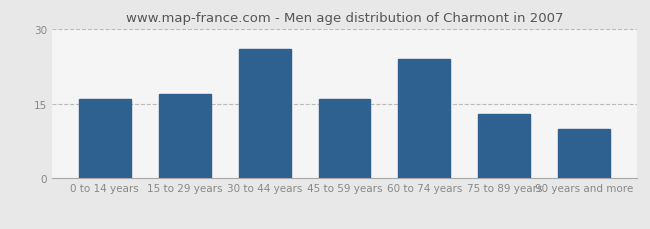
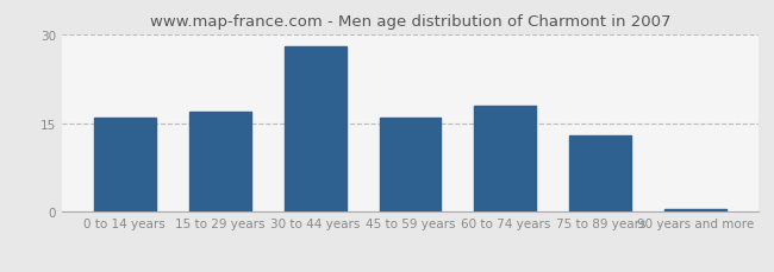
30 to 44 years: 26.0 -> 28.0
60 to 74 years: 24.0 -> 18.0
90 years and more: 10.0 -> 0.5
